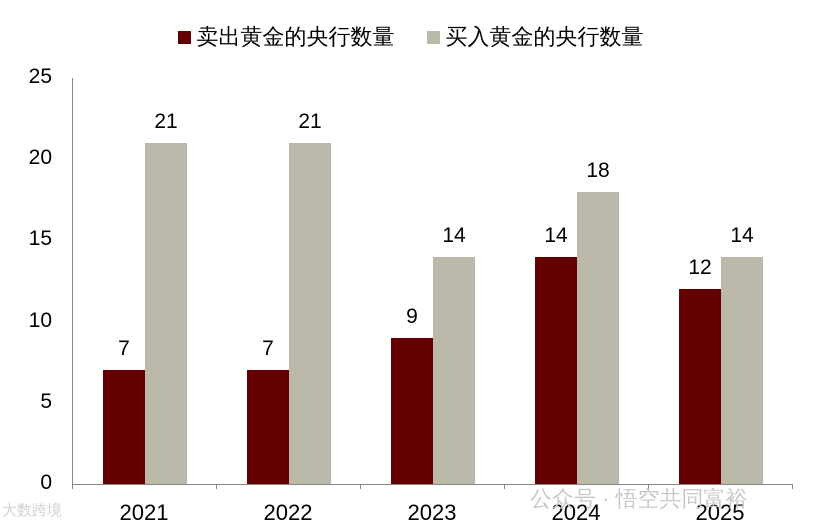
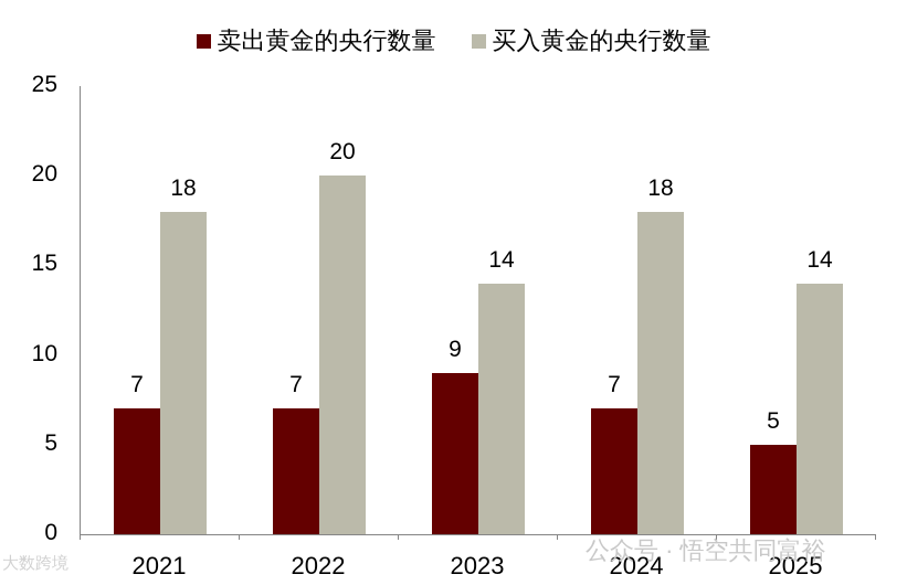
买入黄金的央行数量/2021: 21 -> 18
买入黄金的央行数量/2022: 21 -> 20
卖出黄金的央行数量/2024: 14 -> 7
卖出黄金的央行数量/2025: 12 -> 5
